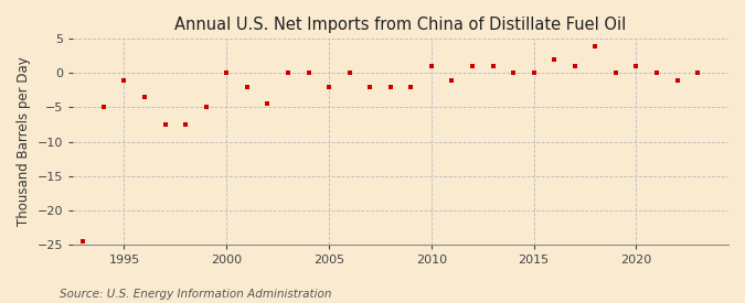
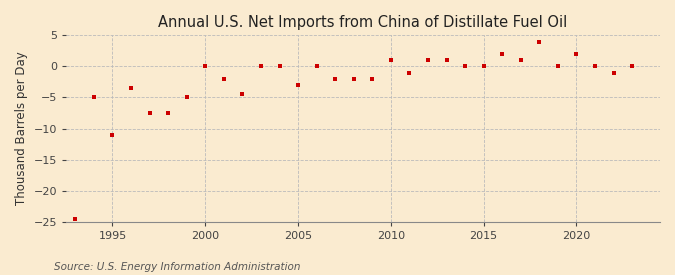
1995: -1.0 -> -11.0
2005: -2.0 -> -3.0
2020: 1.0 -> 2.0
